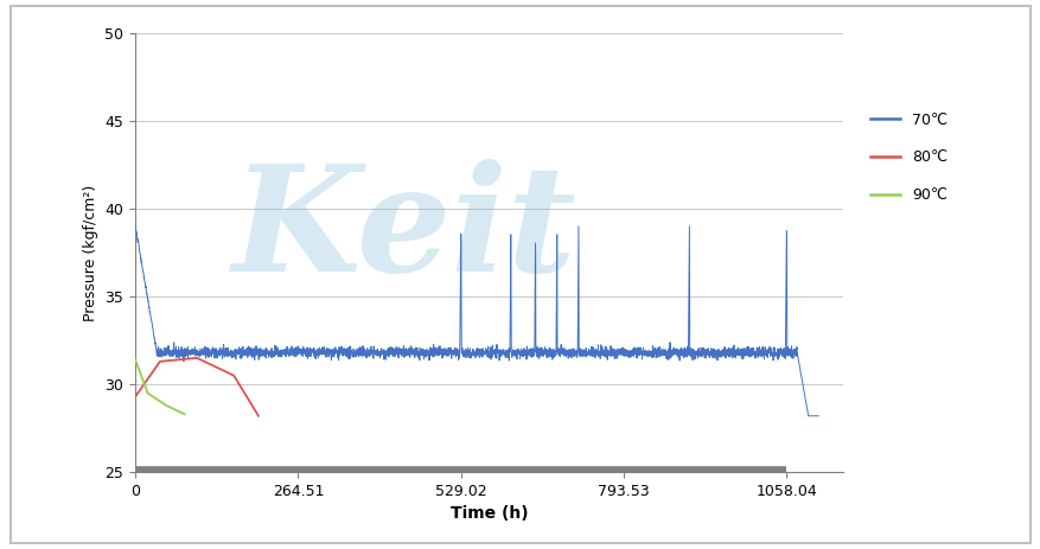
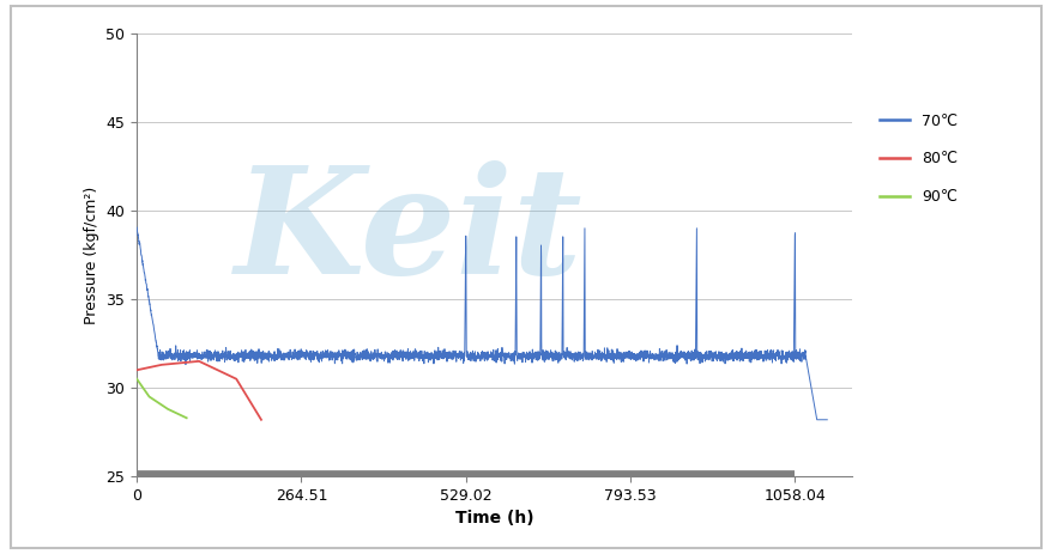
80℃/0: 29.3 -> 31.0
90℃/0: 31.4 -> 30.5
